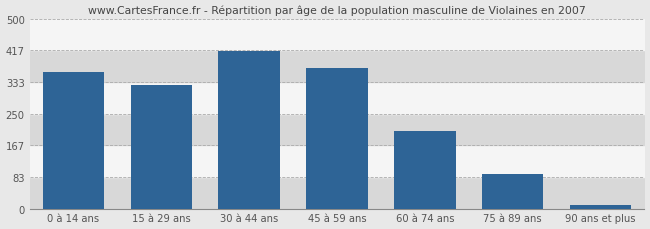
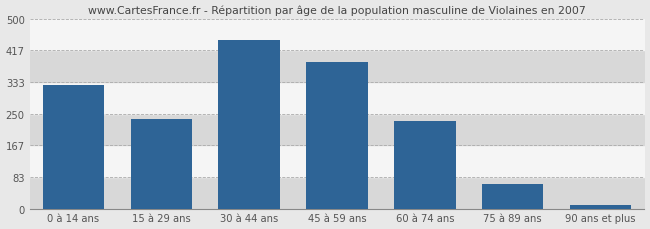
0 à 14 ans: 360 -> 325
15 à 29 ans: 325 -> 235
30 à 44 ans: 415 -> 445
45 à 59 ans: 370 -> 385
60 à 74 ans: 205 -> 230
75 à 89 ans: 90 -> 65
